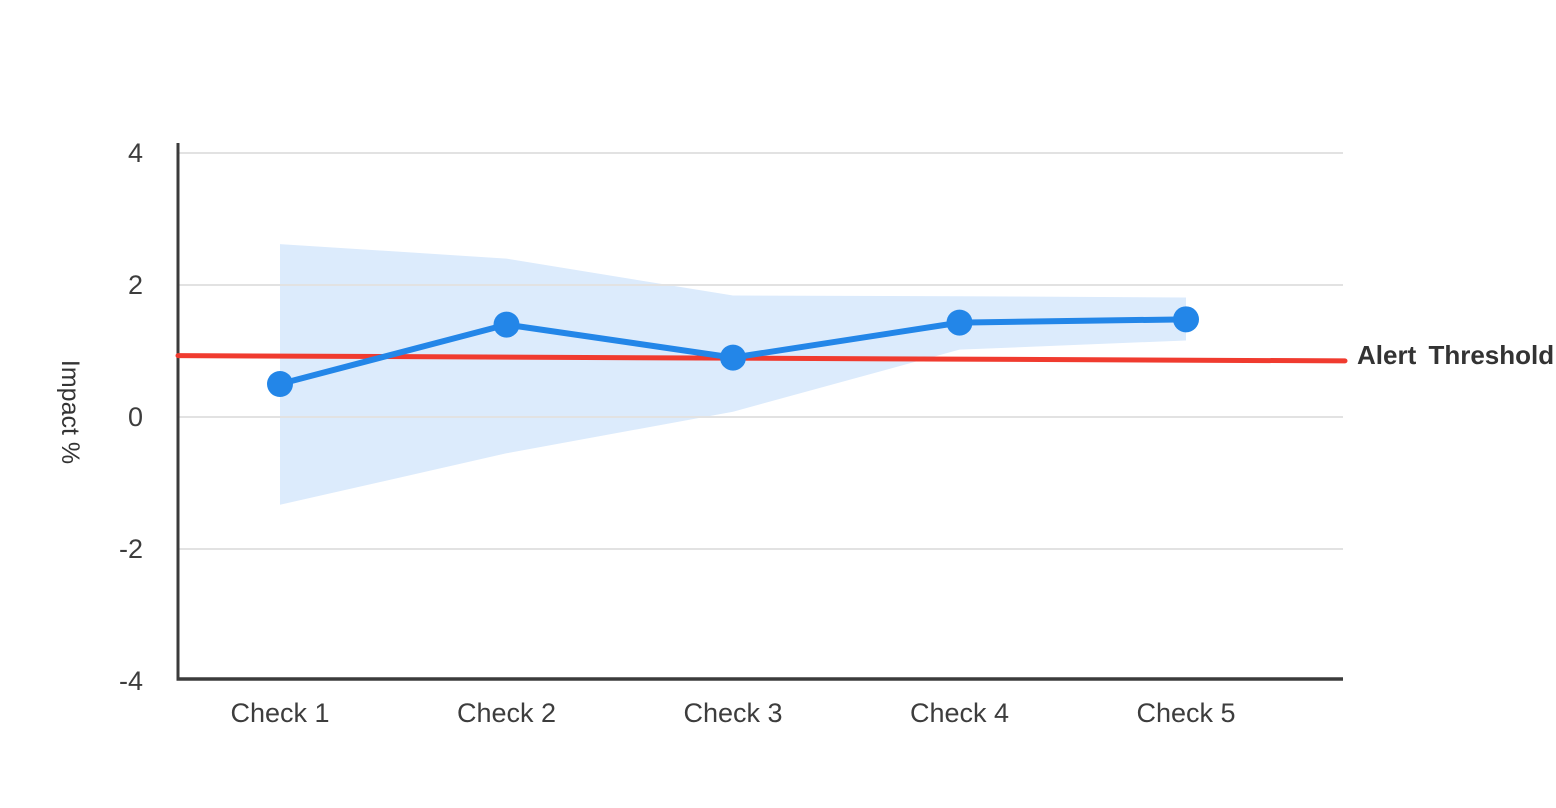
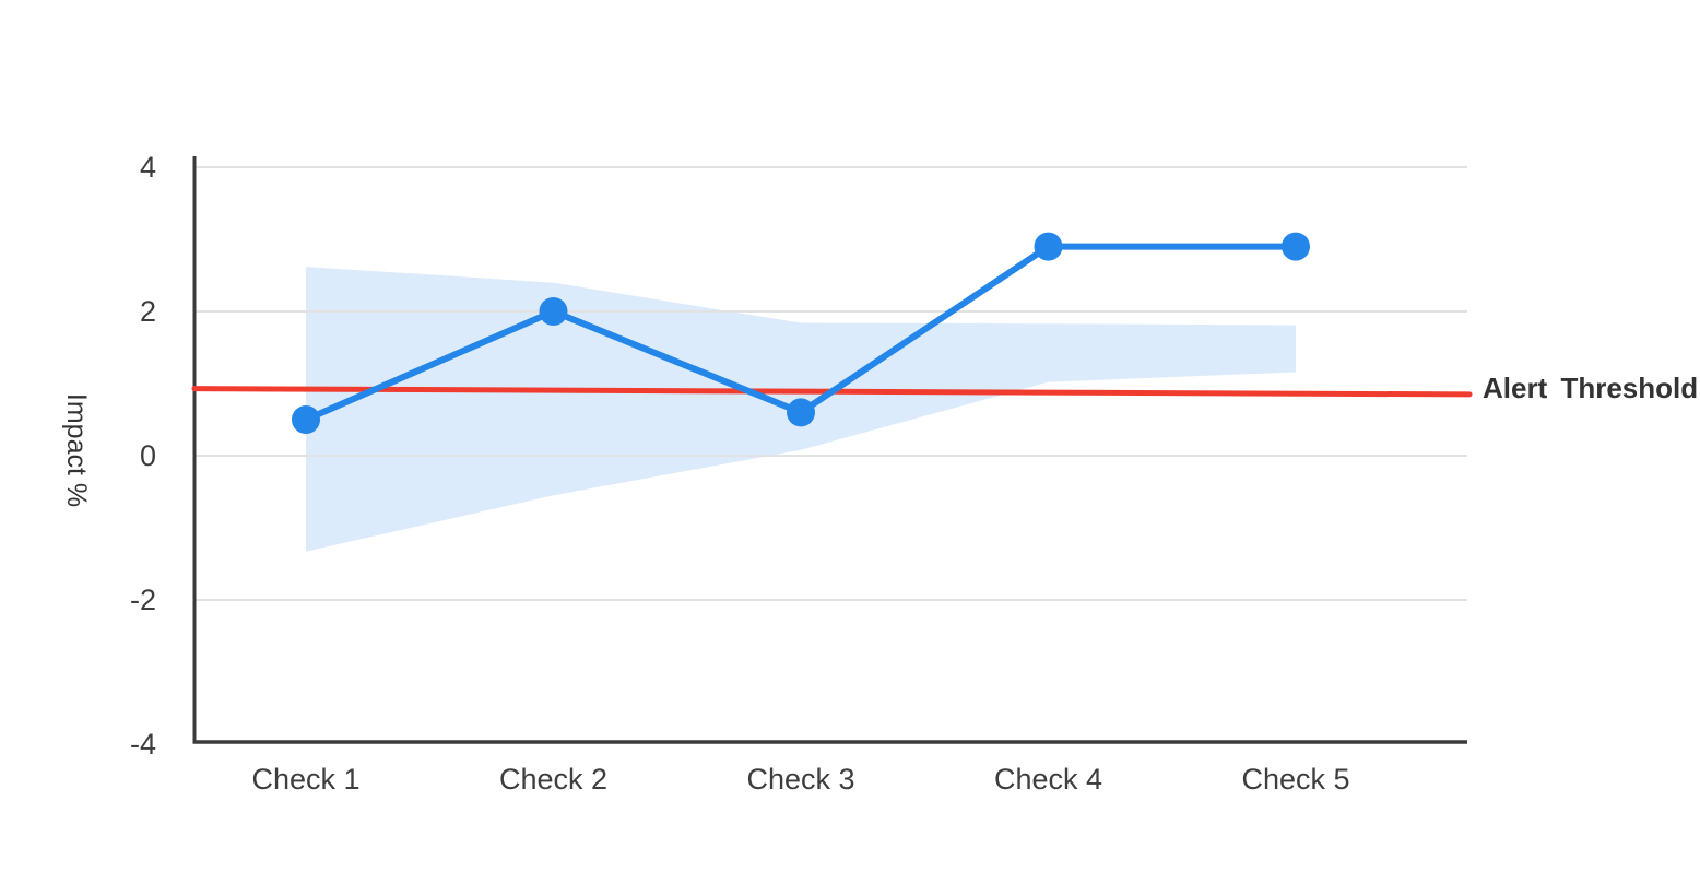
Check 2: 1.4 -> 2.0
Check 3: 0.9 -> 0.6
Check 4: 1.4 -> 2.9
Check 5: 1.5 -> 2.9
